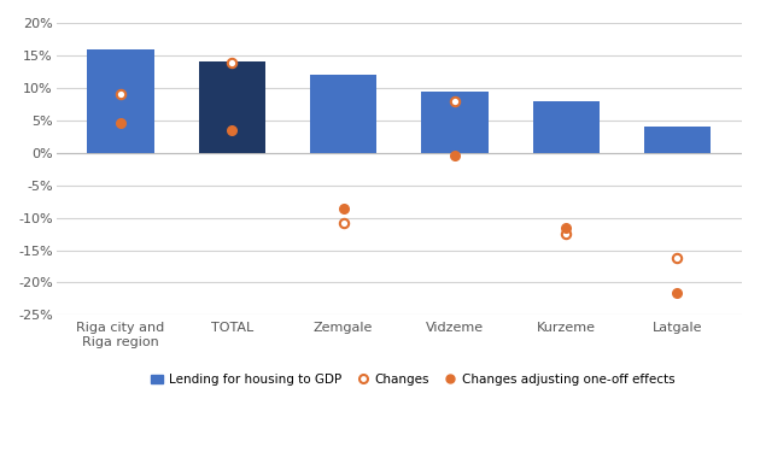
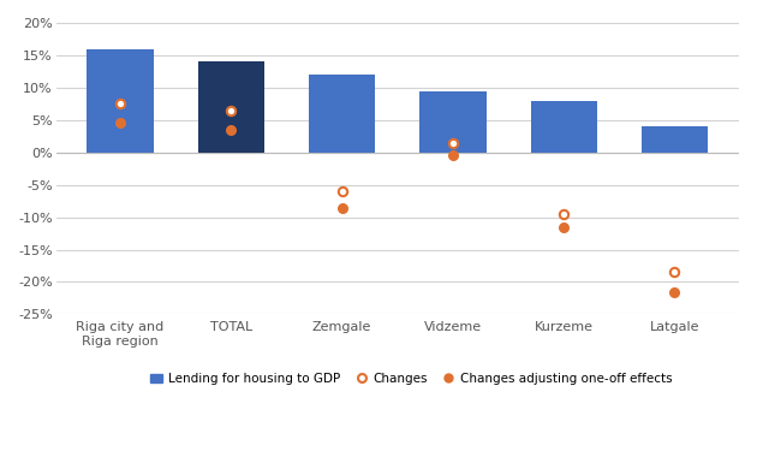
Changes/Riga city and Riga region: 9.0% -> 7.5%
Changes/TOTAL: 13.8% -> 6.5%
Changes/Zemgale: -10.8% -> -6.0%
Changes/Vidzeme: 8.0% -> 1.5%
Changes/Kurzeme: -12.4% -> -9.5%
Changes/Latgale: -16.2% -> -18.5%
